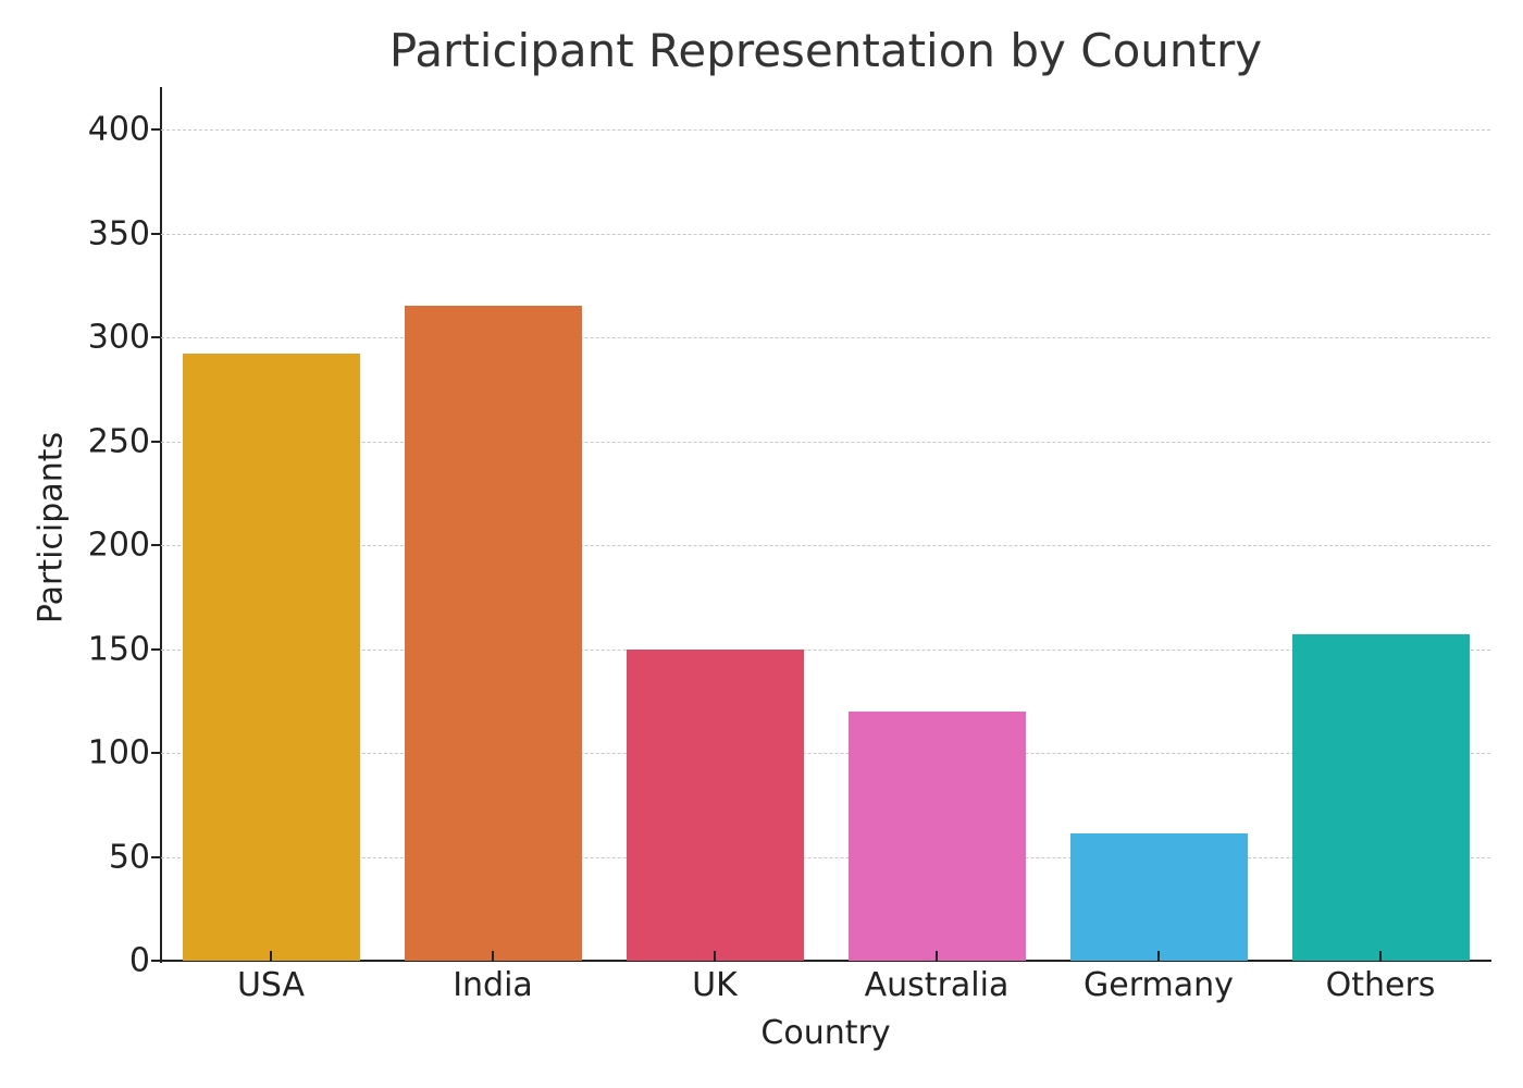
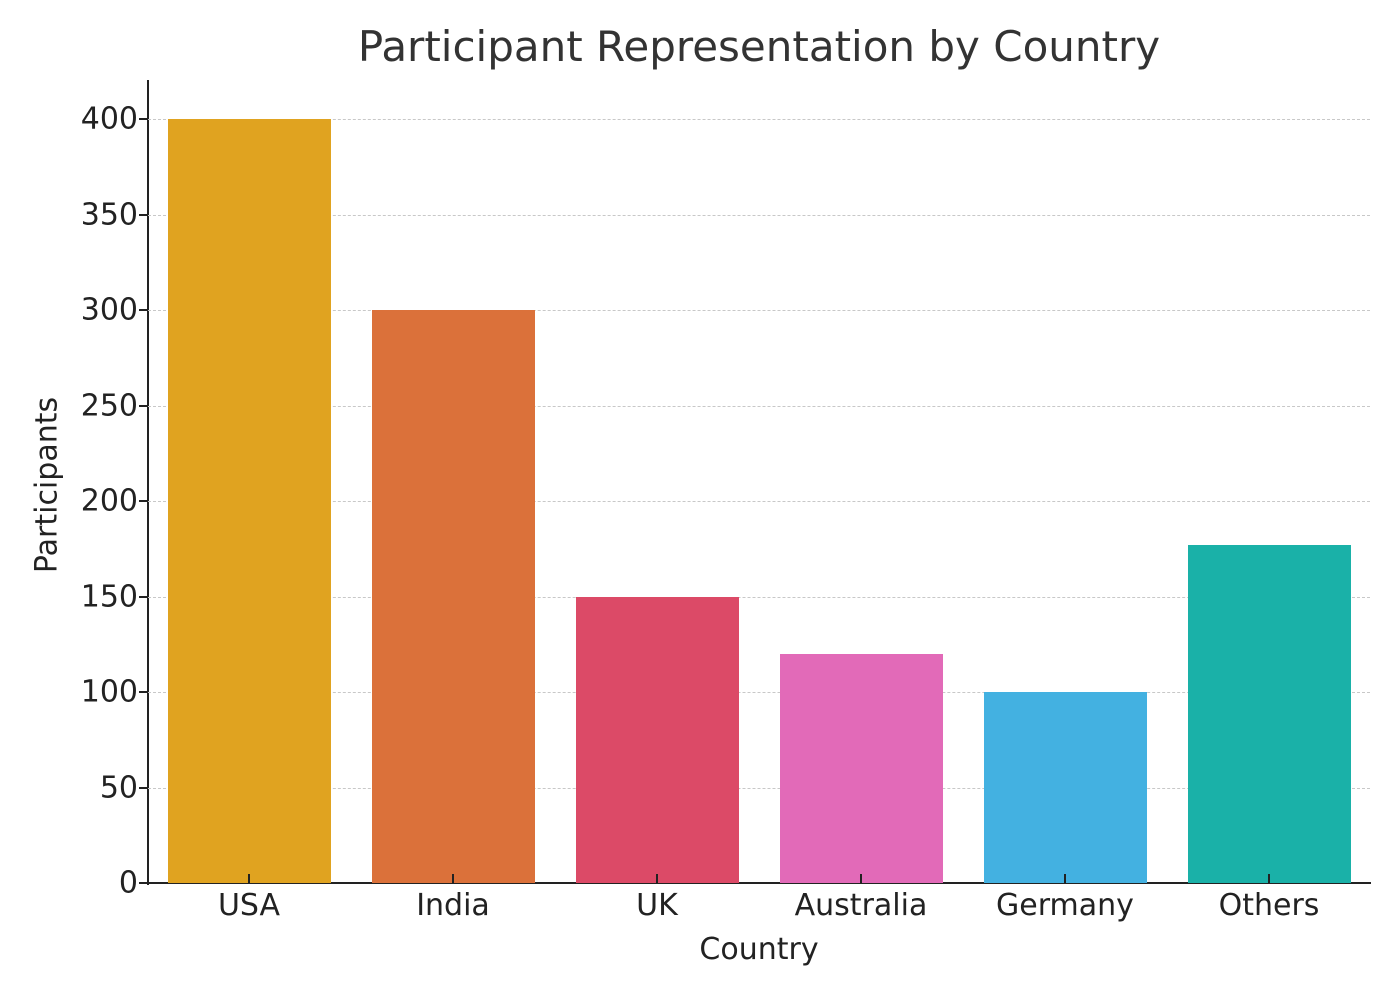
USA: 292 -> 400
India: 315 -> 300
Germany: 61 -> 100
Others: 157 -> 177
